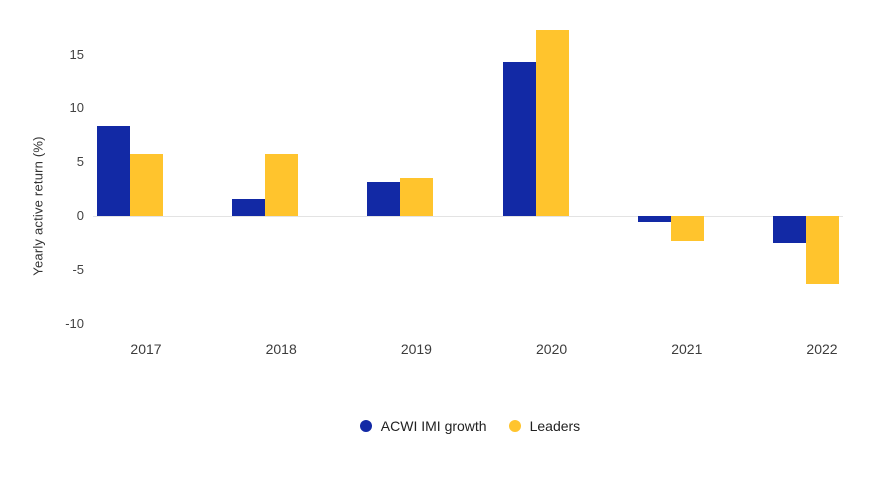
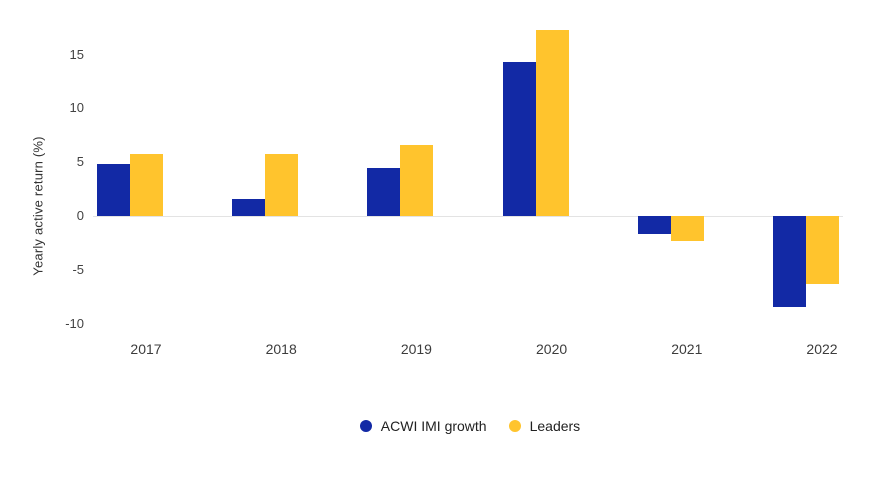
ACWI IMI growth/2017: 8.4 -> 4.8
ACWI IMI growth/2019: 3.2 -> 4.5
Leaders/2019: 3.5 -> 6.6
ACWI IMI growth/2021: -0.6 -> -1.7
ACWI IMI growth/2022: -2.5 -> -8.5
